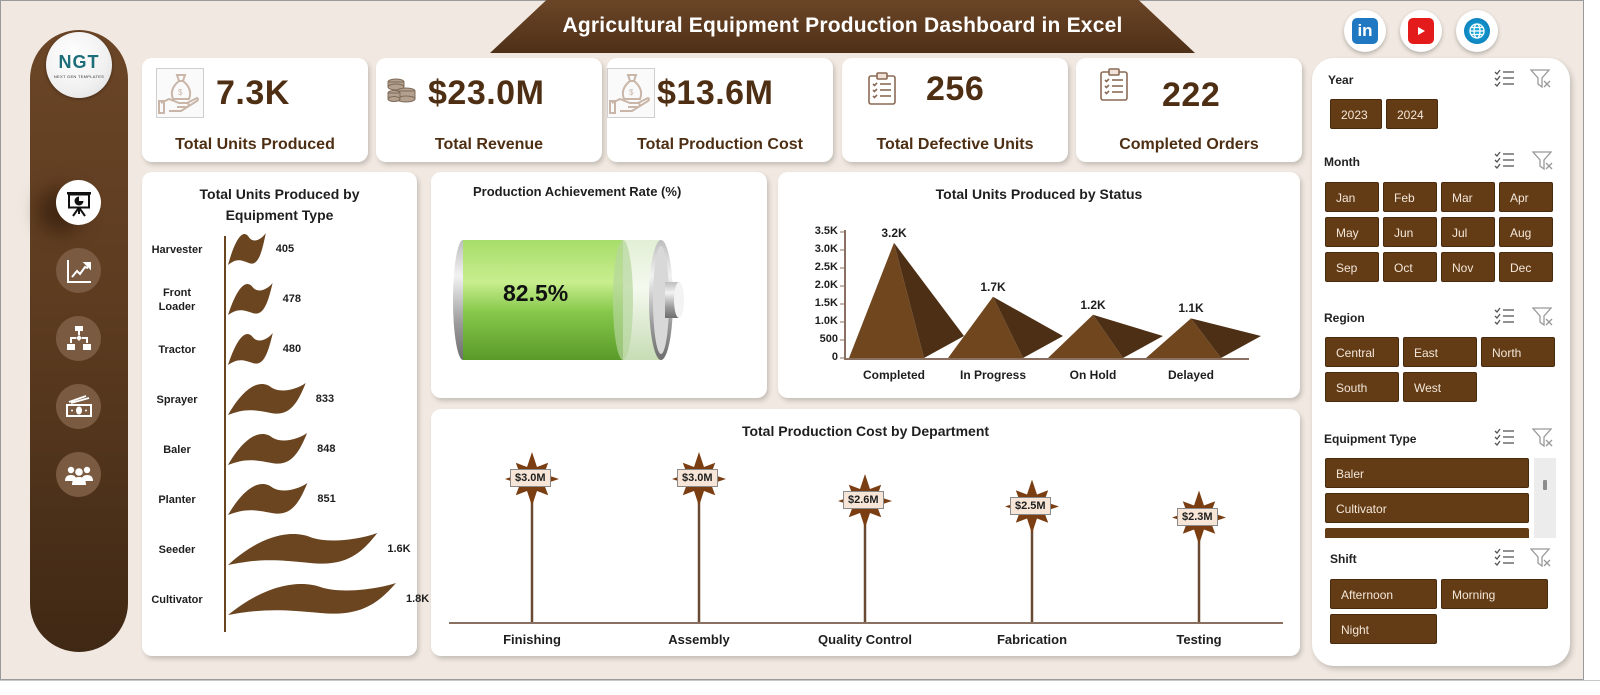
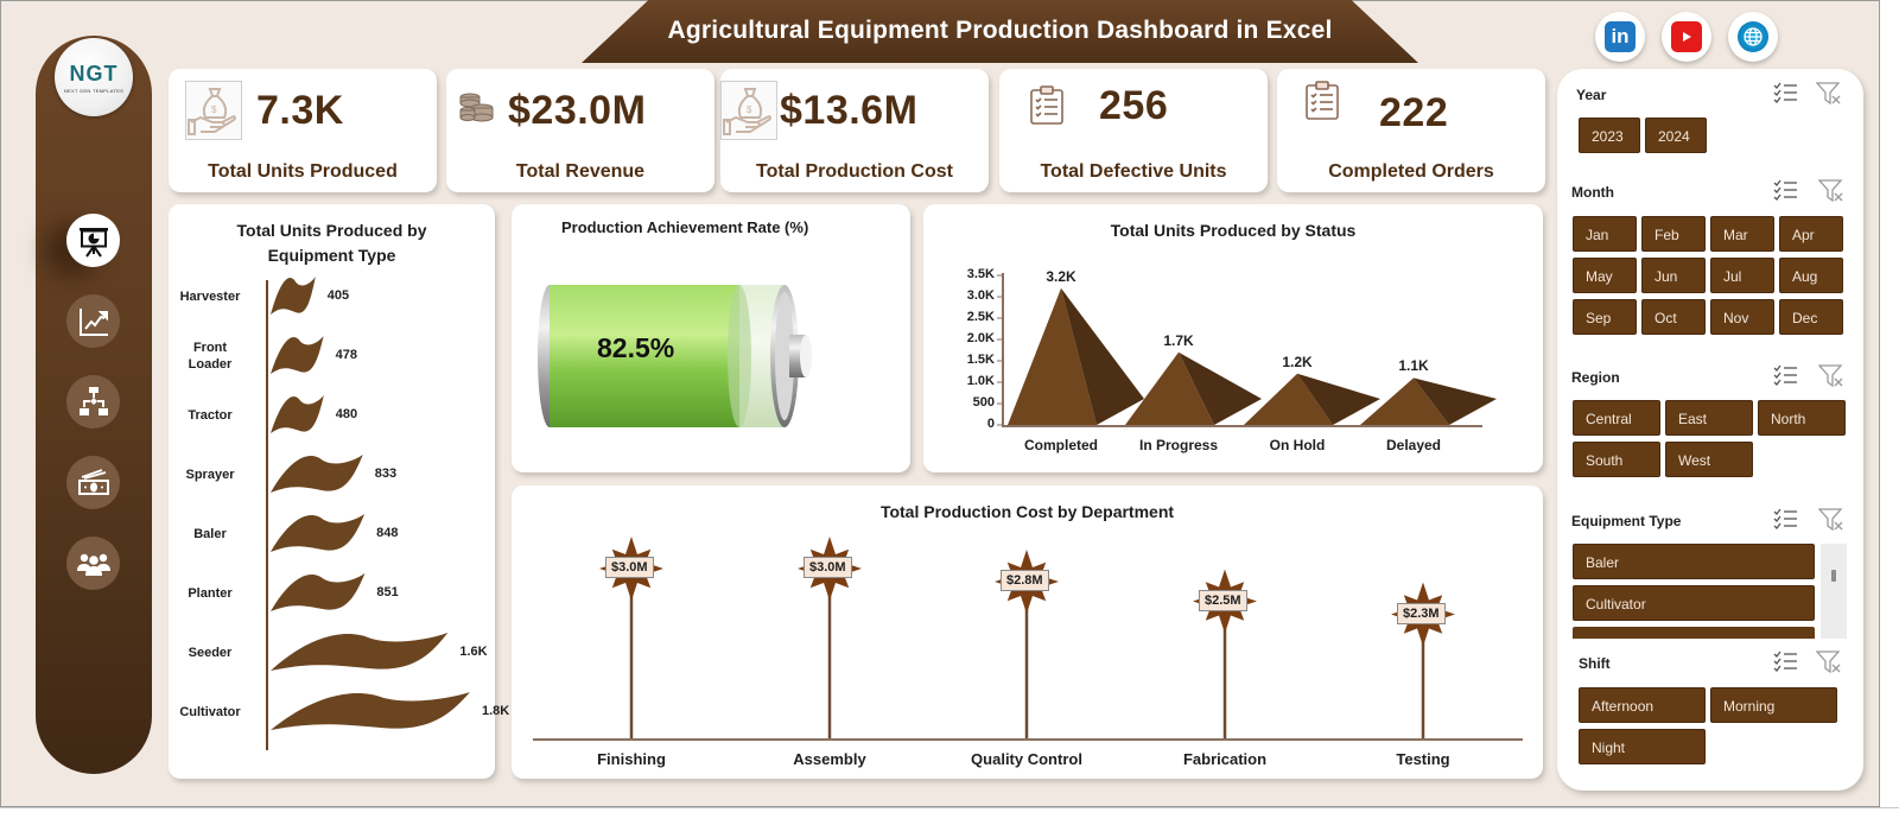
Total Production Cost by Department/Quality Control: $2.6M -> $2.8M
